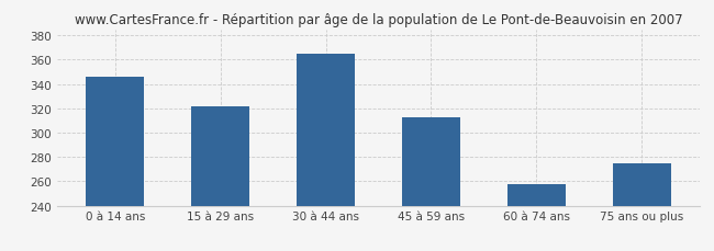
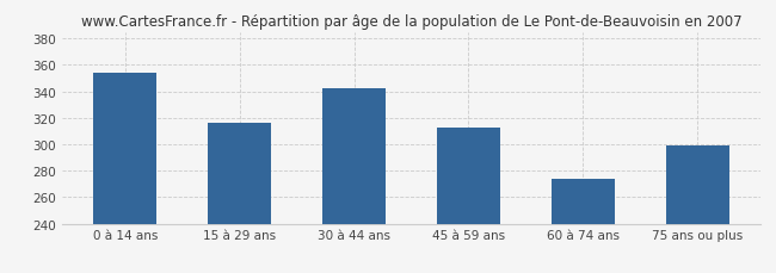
0 à 14 ans: 346 -> 354
15 à 29 ans: 322 -> 316
30 à 44 ans: 365 -> 342
60 à 74 ans: 258 -> 274
75 ans ou plus: 275 -> 299
